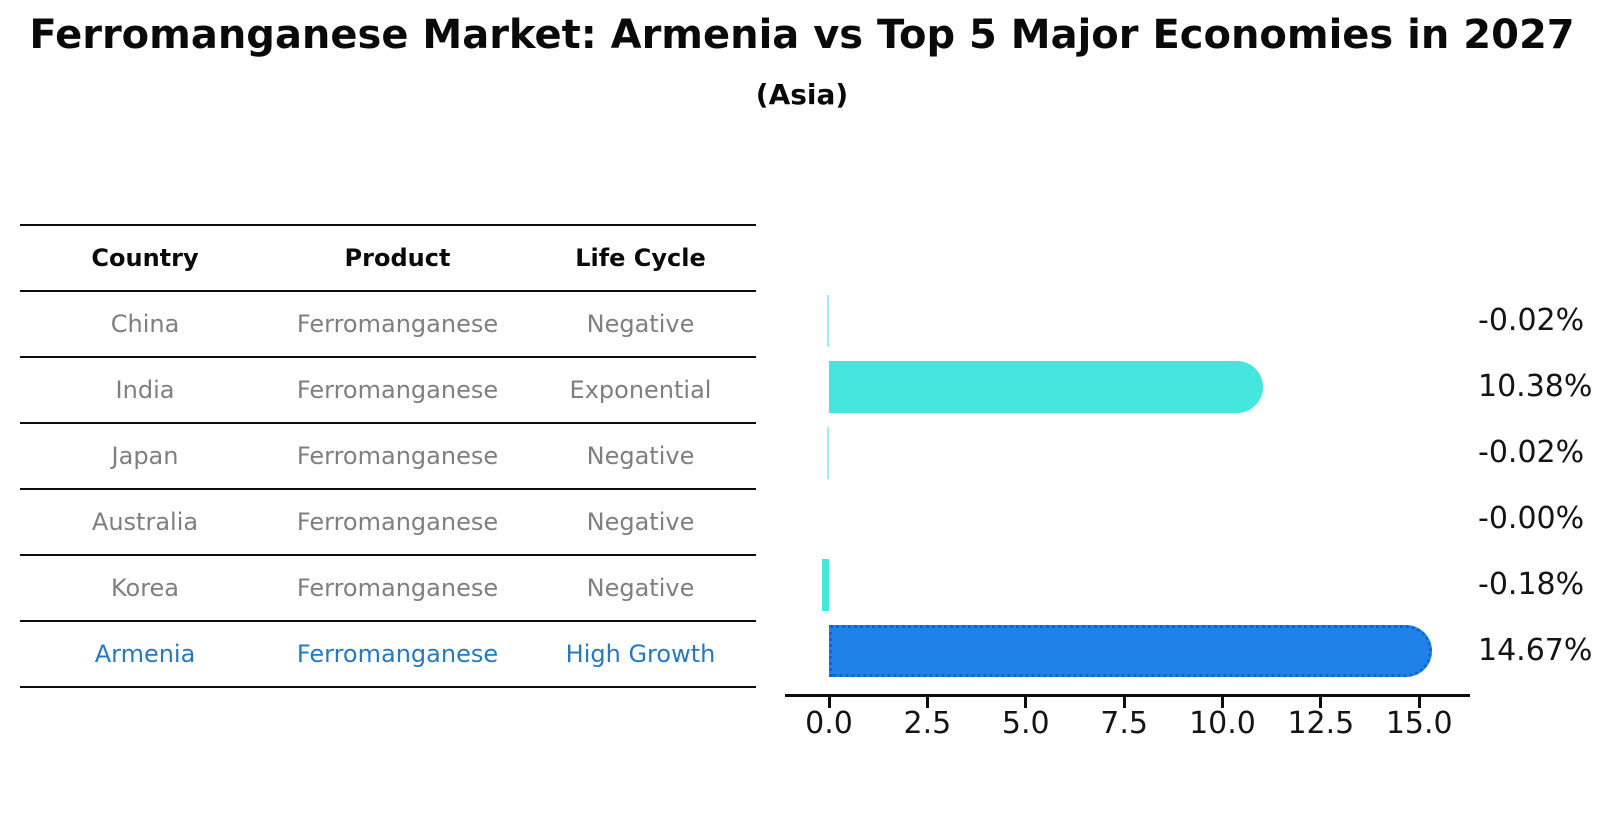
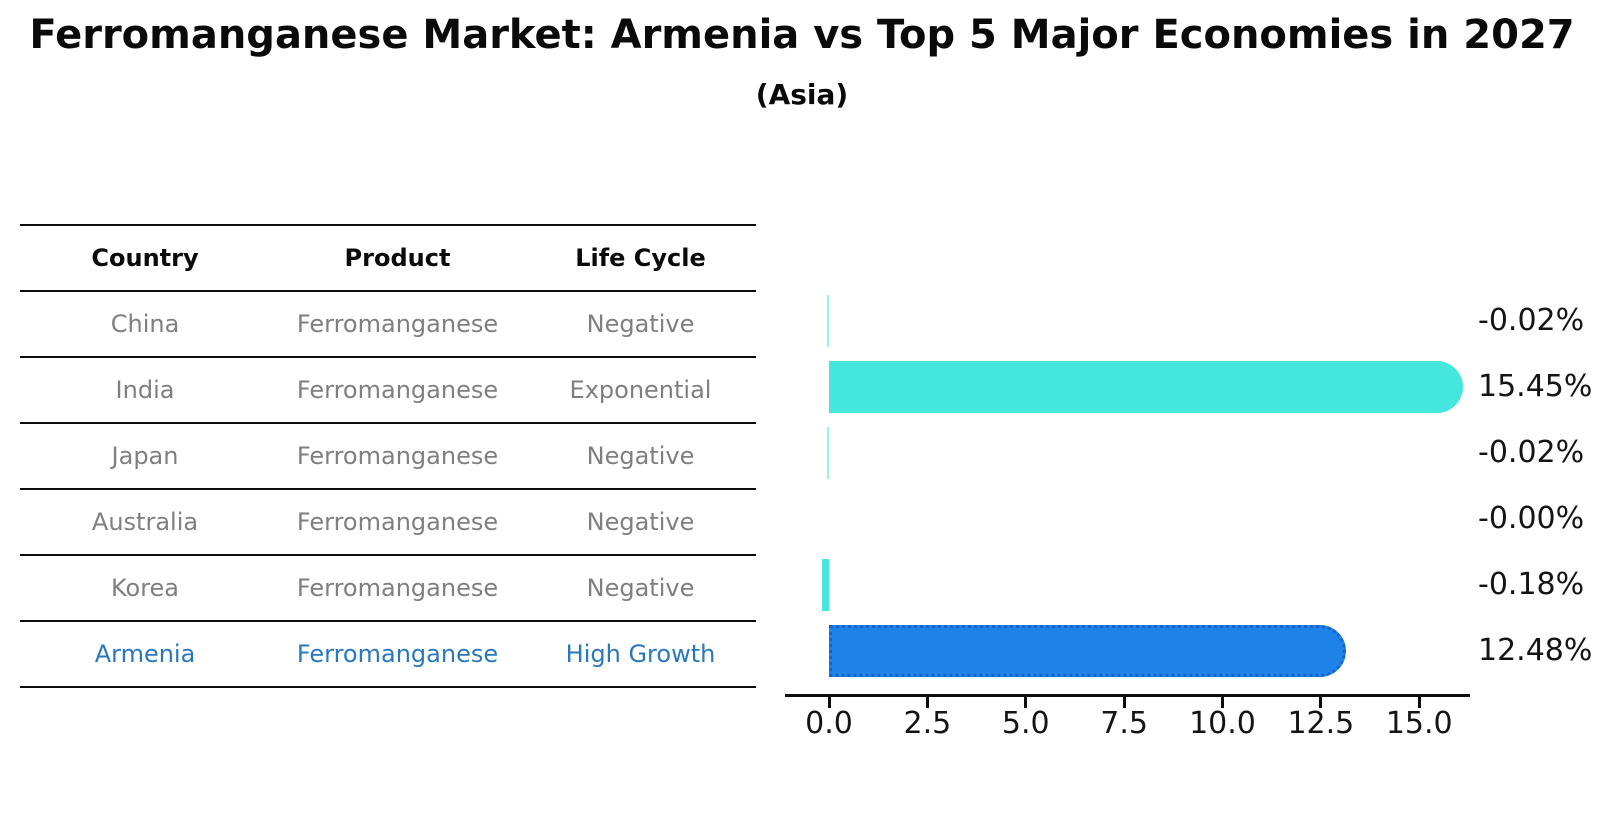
India: 10.38% -> 15.45%
Armenia: 14.67% -> 12.48%
